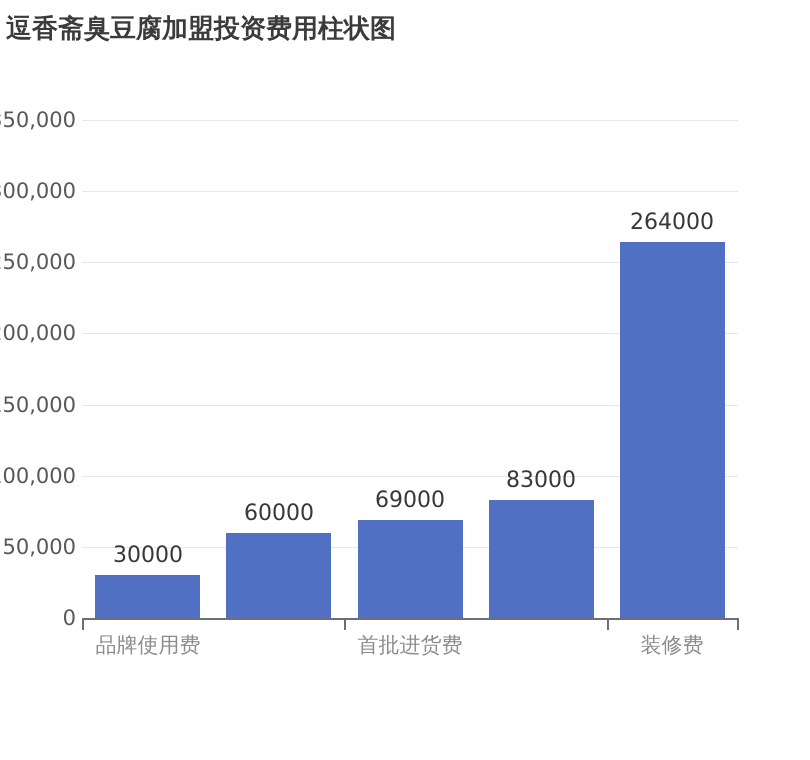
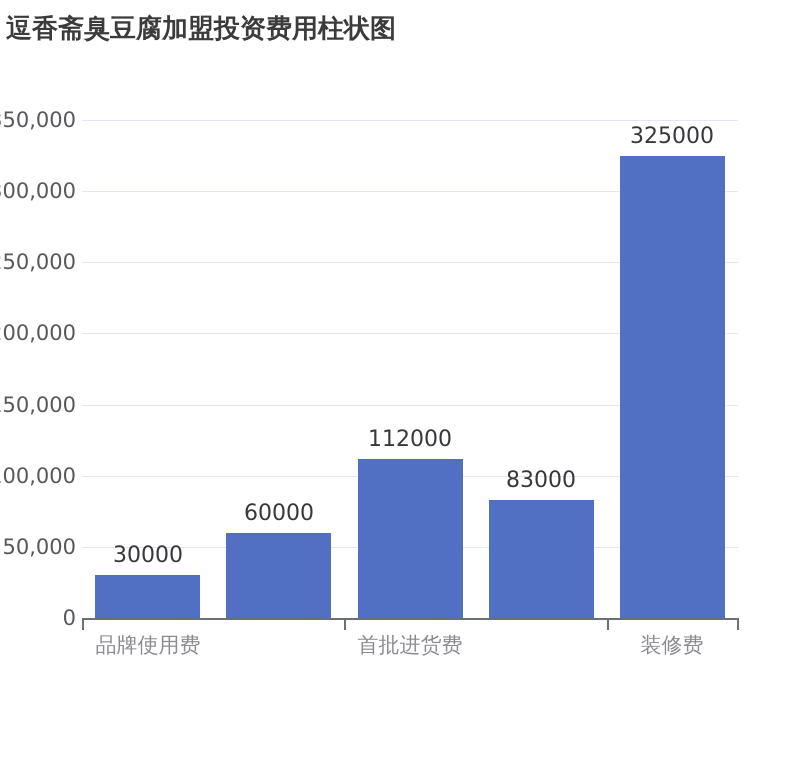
首批进货费: 69000 -> 112000
装修费: 264000 -> 325000
